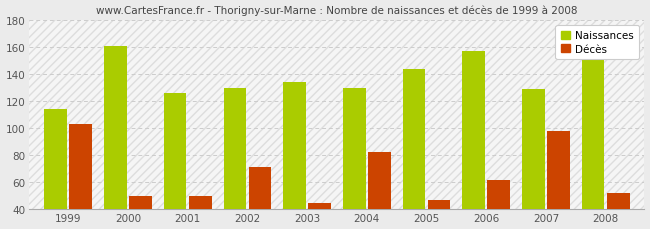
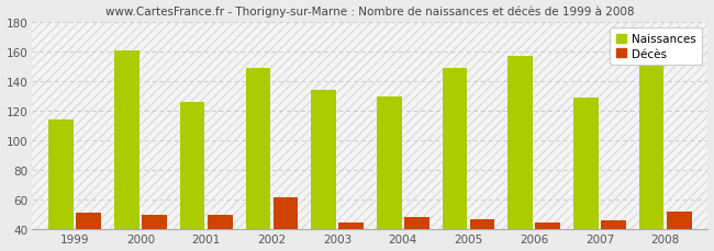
Décès/1999: 103 -> 51
Naissances/2002: 130 -> 149
Décès/2002: 71 -> 62
Décès/2004: 82 -> 48
Naissances/2005: 144 -> 149
Décès/2006: 62 -> 45
Décès/2007: 98 -> 46
